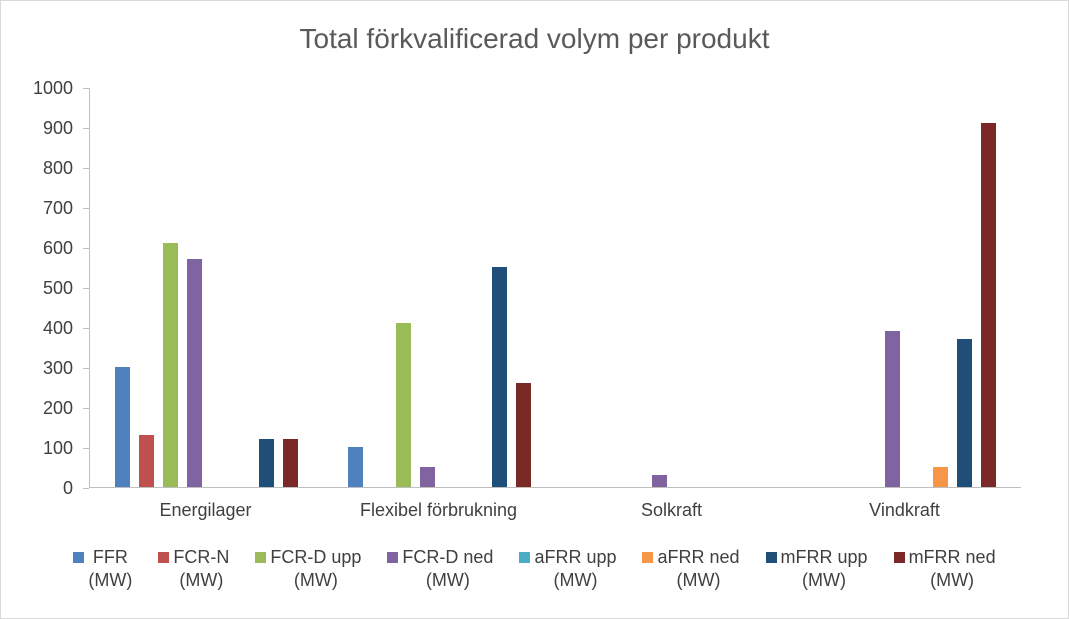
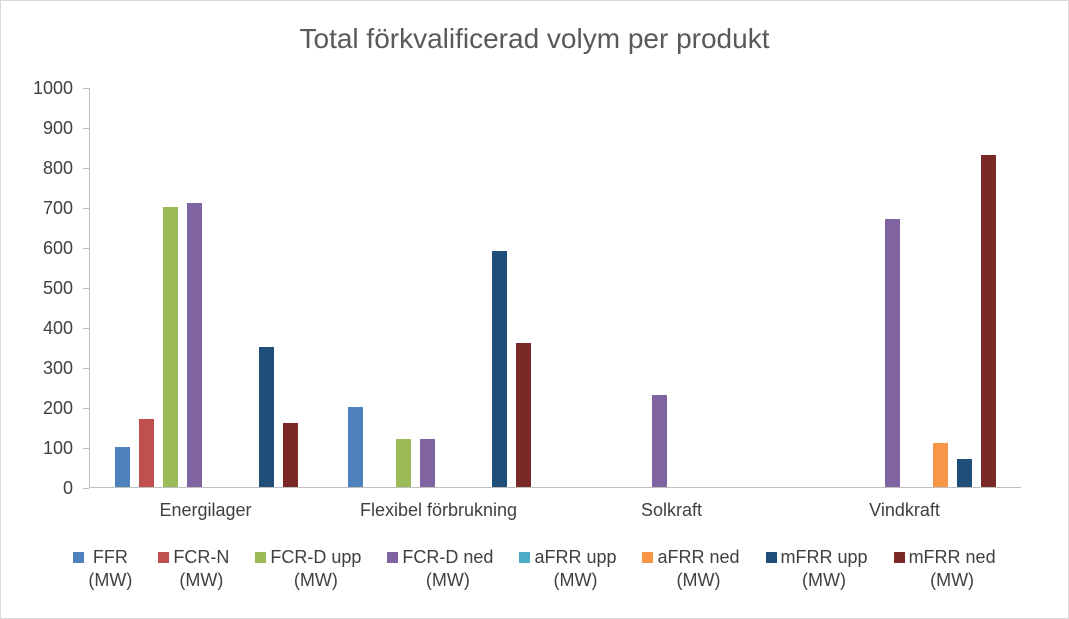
FFR/Energilager: 300 -> 100
FCR-N/Energilager: 130 -> 170
FCR-D upp/Energilager: 610 -> 700
FCR-D ned/Energilager: 570 -> 710
mFRR upp/Energilager: 120 -> 350
mFRR ned/Energilager: 120 -> 160
FFR/Flexibel förbrukning: 100 -> 200
FCR-D upp/Flexibel förbrukning: 410 -> 120
FCR-D ned/Flexibel förbrukning: 50 -> 120
mFRR upp/Flexibel förbrukning: 550 -> 590
mFRR ned/Flexibel förbrukning: 260 -> 360
FCR-D ned/Solkraft: 30 -> 230
FCR-D ned/Vindkraft: 390 -> 670
aFRR ned/Vindkraft: 50 -> 110
mFRR upp/Vindkraft: 370 -> 70
mFRR ned/Vindkraft: 910 -> 830
